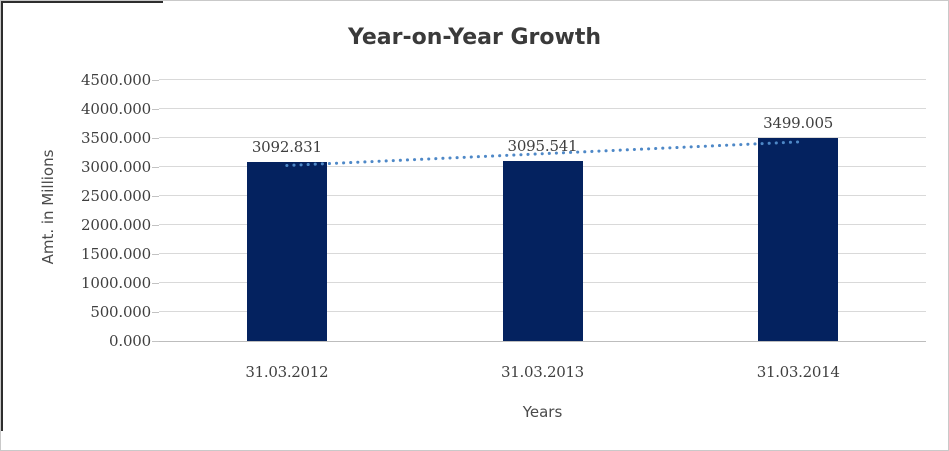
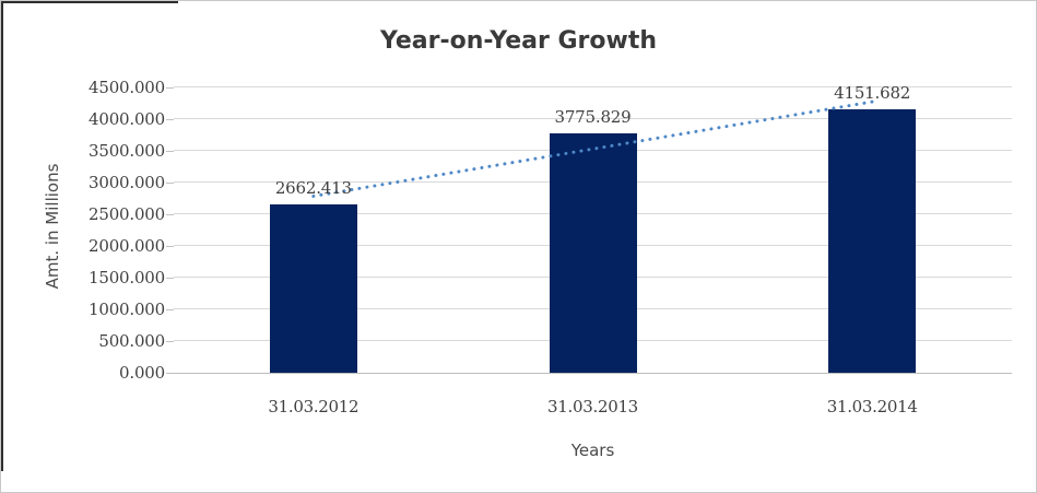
31.03.2012: 3092.831 -> 2662.413
31.03.2013: 3095.541 -> 3775.829
31.03.2014: 3499.005 -> 4151.682
